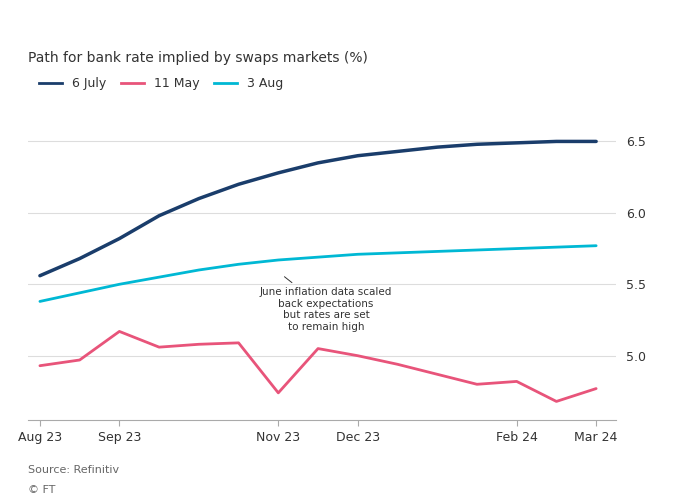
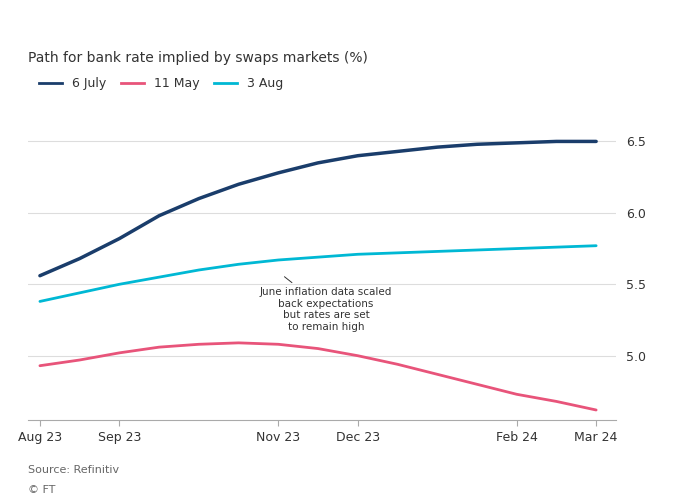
11 May/Sep 23: 5.17 -> 5.02
11 May/Nov 23: 4.74 -> 5.08
11 May/Feb 24: 4.82 -> 4.73
11 May/Mar 24: 4.77 -> 4.62
